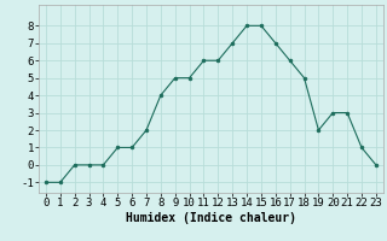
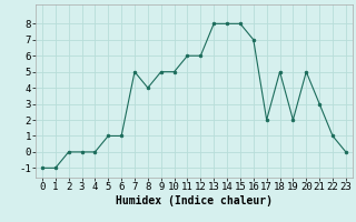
7: 2 -> 5
13: 7 -> 8
17: 6 -> 2
20: 3 -> 5
